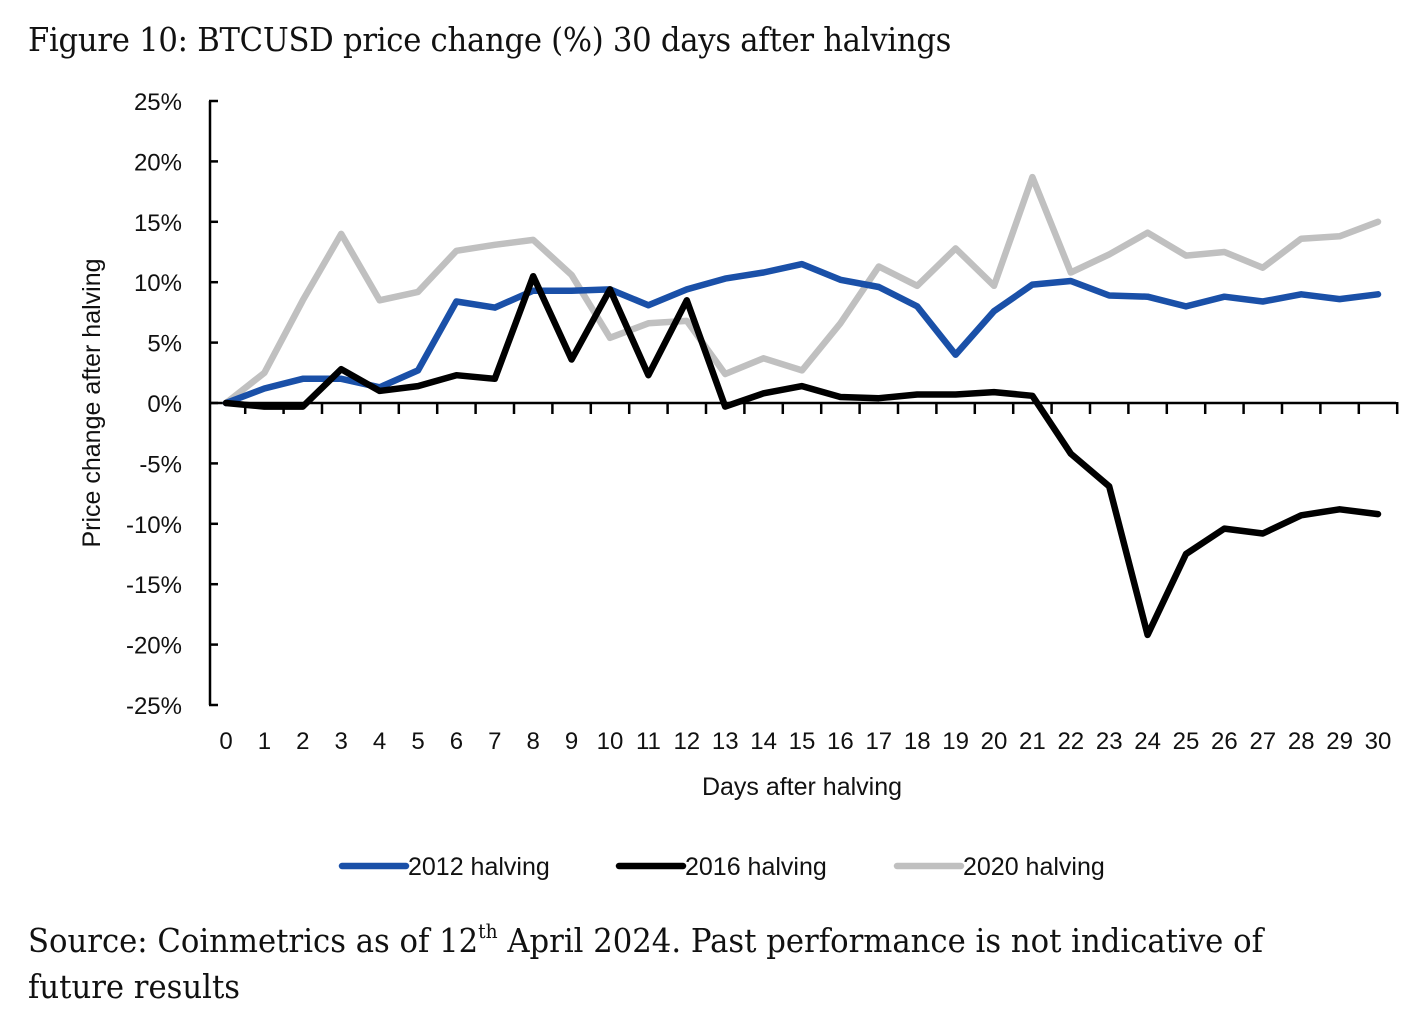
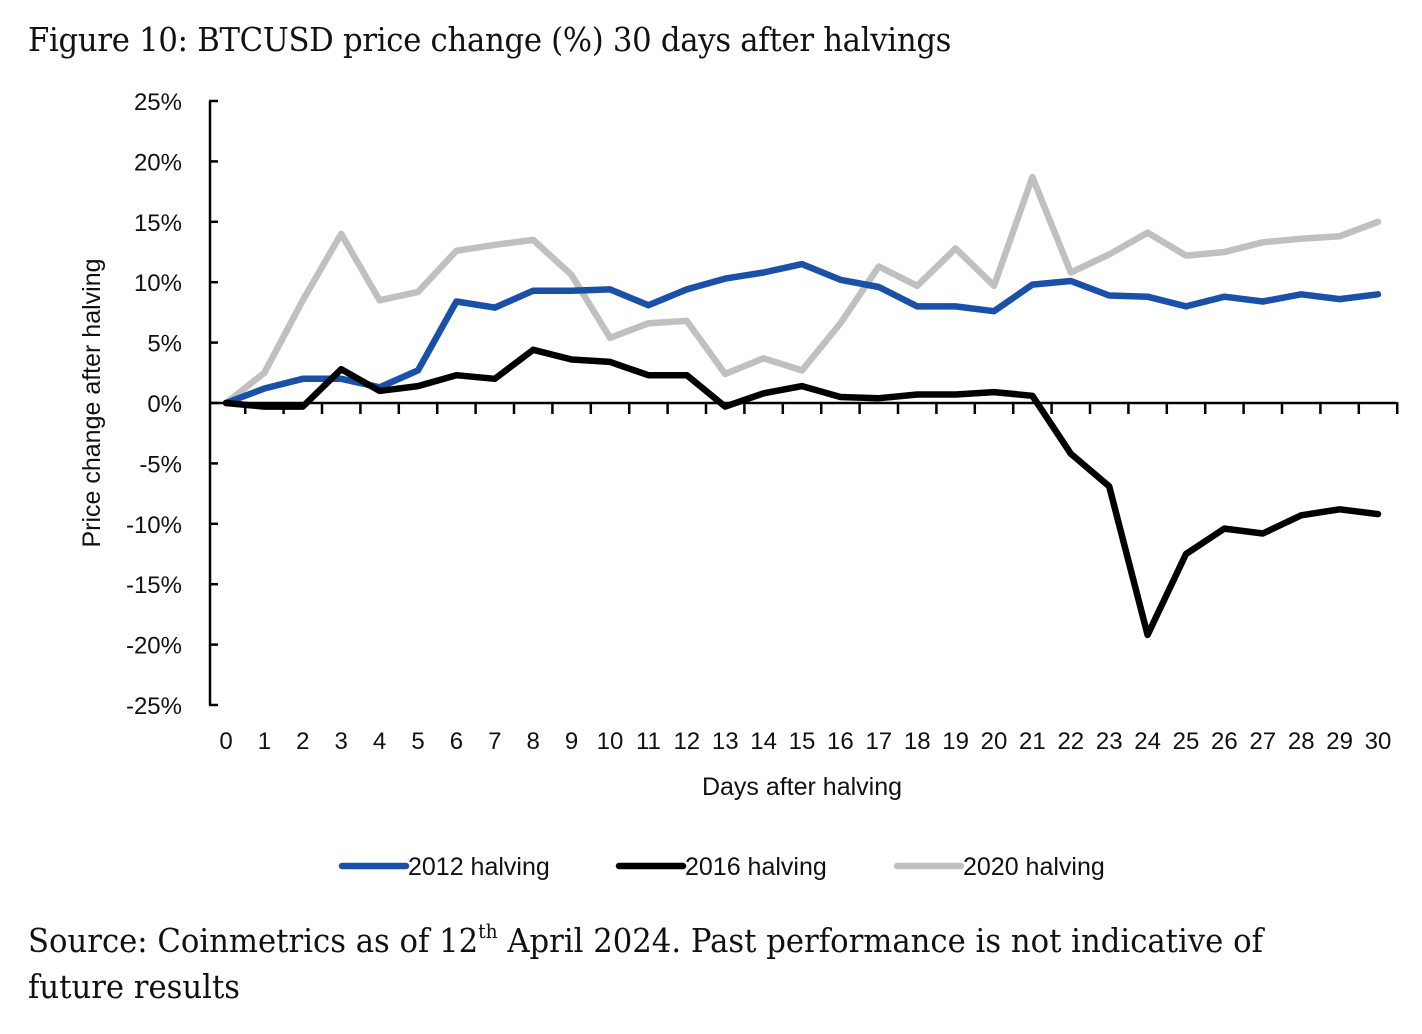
2016 halving/8: 10.5% -> 4.4%
2016 halving/10: 9.4% -> 3.4%
2016 halving/12: 8.5% -> 2.3%
2012 halving/19: 4.0% -> 8.0%
2020 halving/27: 11.2% -> 13.3%
